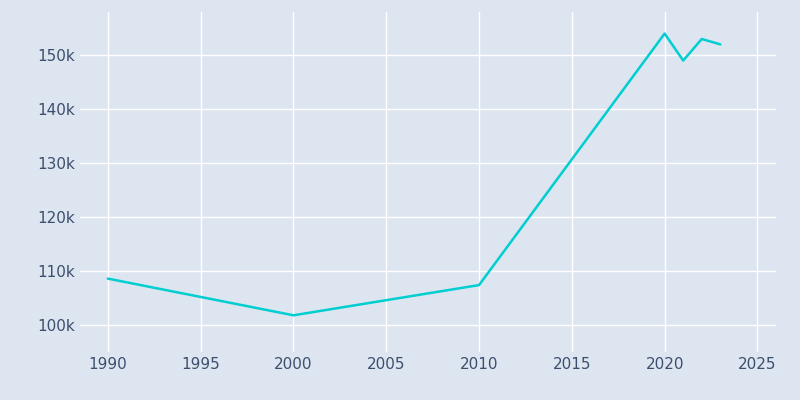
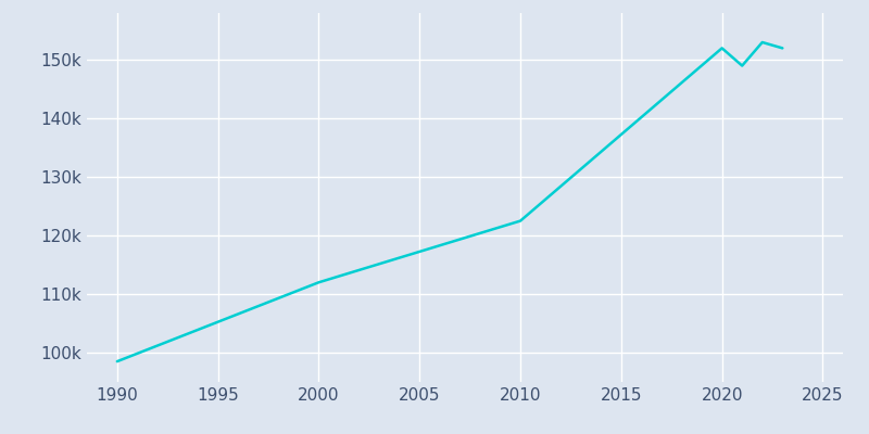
1990: 108.6k -> 98.5k
2000: 101.8k -> 112.0k
2010: 107.4k -> 122.5k
2020: 154.0k -> 152.0k
